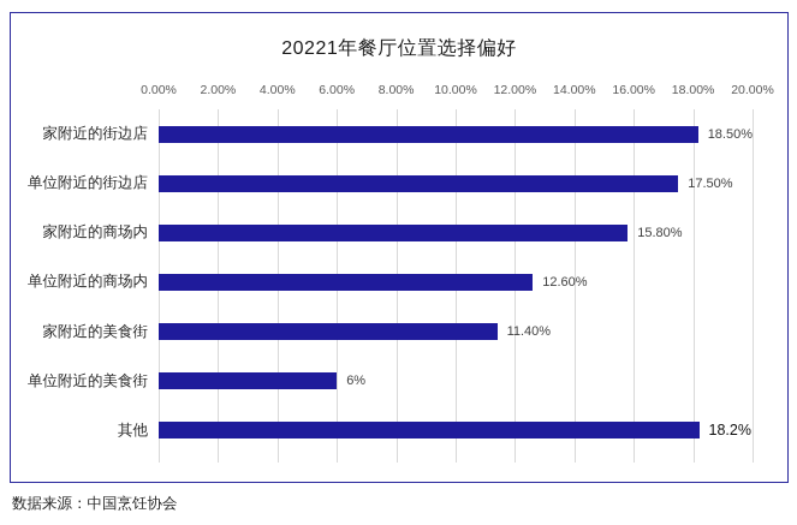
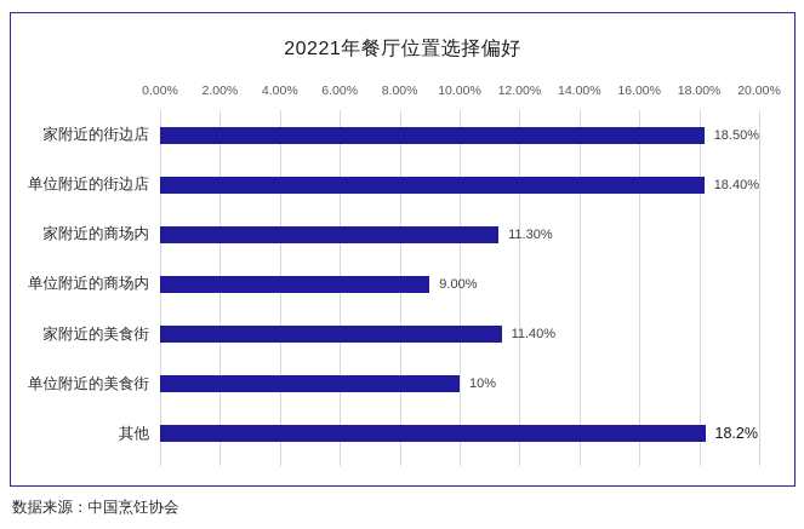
单位附近的街边店: 17.50% -> 18.40%
家附近的商场内: 15.80% -> 11.30%
单位附近的商场内: 12.60% -> 9.00%
单位附近的美食街: 6% -> 10%
